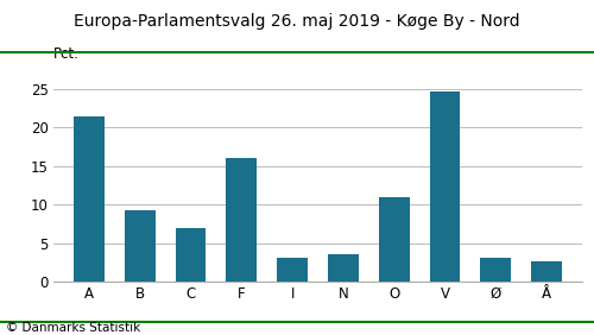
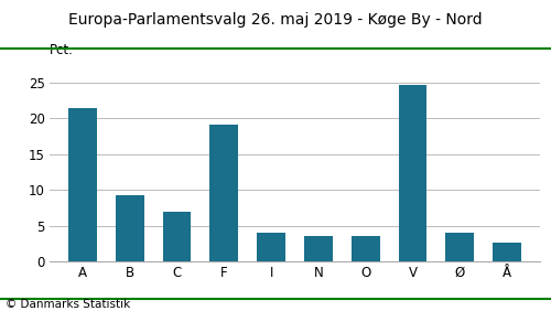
F: 16.0 -> 19.2
I: 3.0 -> 4.0
O: 11.0 -> 3.6
Ø: 3.0 -> 4.0
